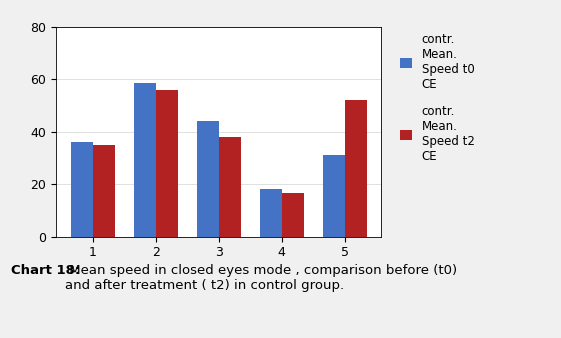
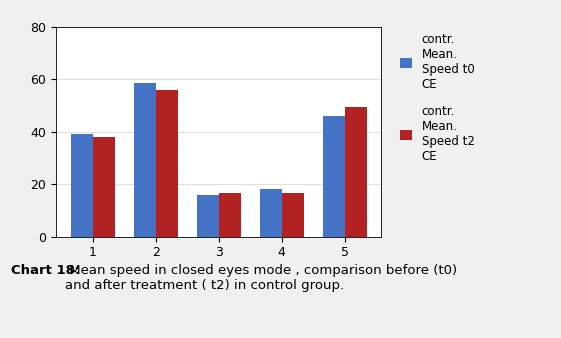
contr. Mean. Speed t0 CE/1: 36.0 -> 39.0
contr. Mean. Speed t2 CE/1: 35.0 -> 38.0
contr. Mean. Speed t0 CE/3: 44.0 -> 16.0
contr. Mean. Speed t2 CE/3: 38.0 -> 16.5
contr. Mean. Speed t0 CE/5: 31.0 -> 46.0
contr. Mean. Speed t2 CE/5: 52.0 -> 49.5
